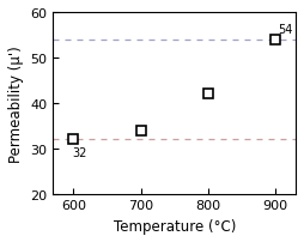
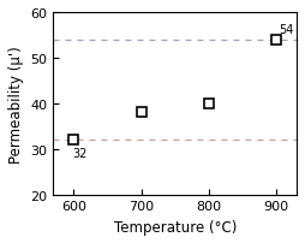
700: 34 -> 38
800: 42 -> 40
